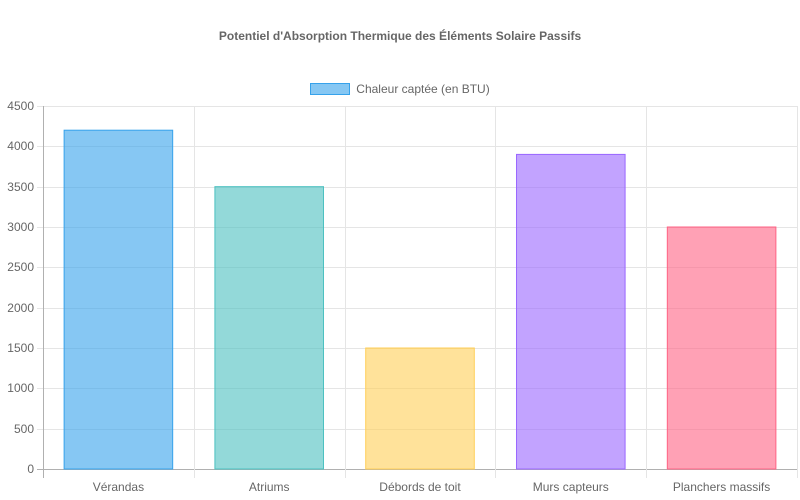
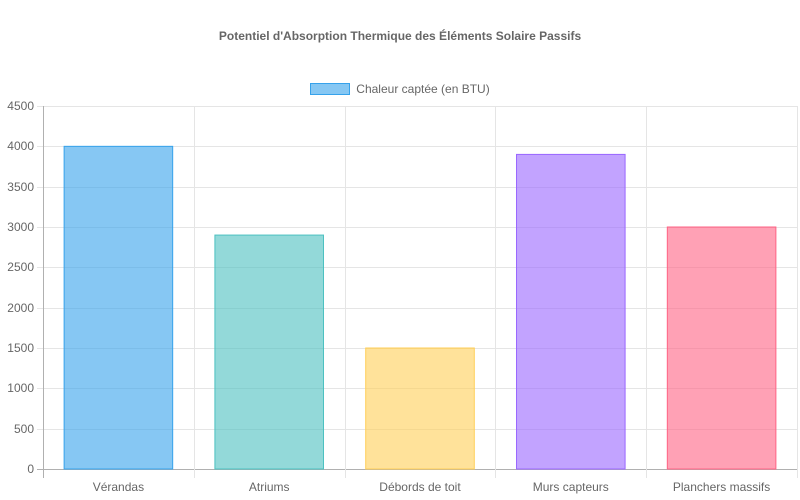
Vérandas: 4200 -> 4000
Atriums: 3500 -> 2900
